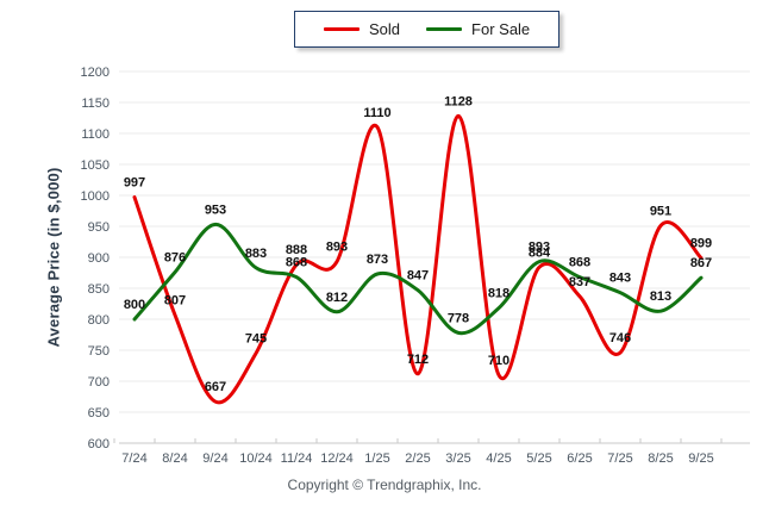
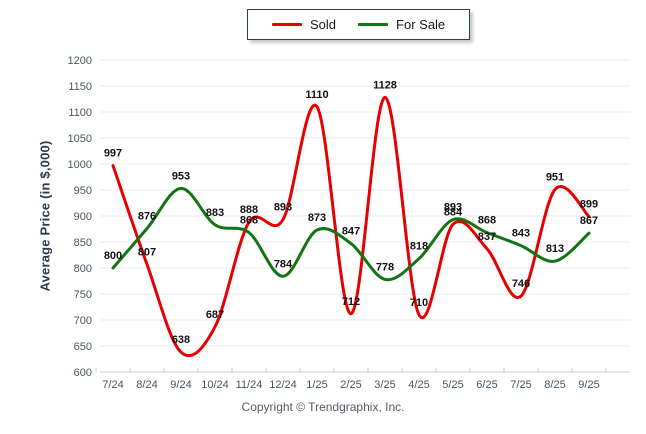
Sold/9/24: 667 -> 638
Sold/10/24: 745 -> 687
For Sale/12/24: 812 -> 784
